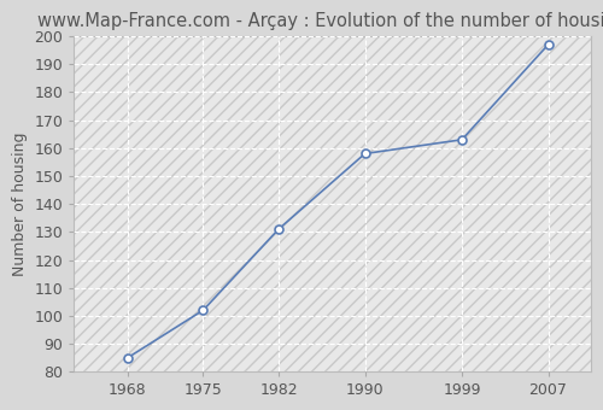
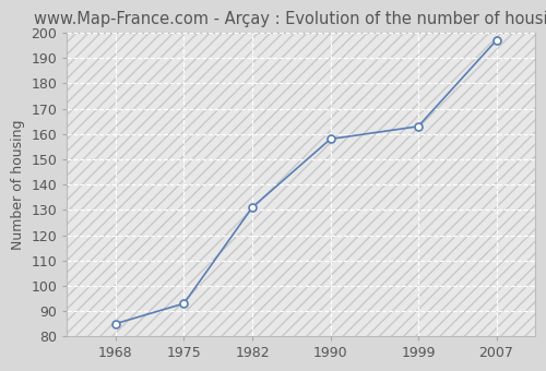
1975: 102 -> 93
